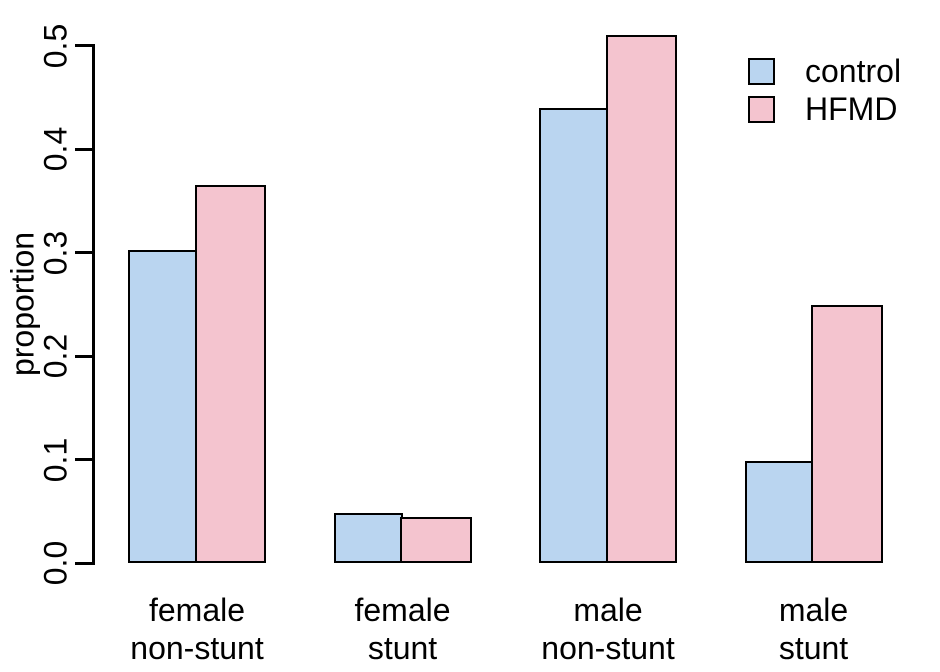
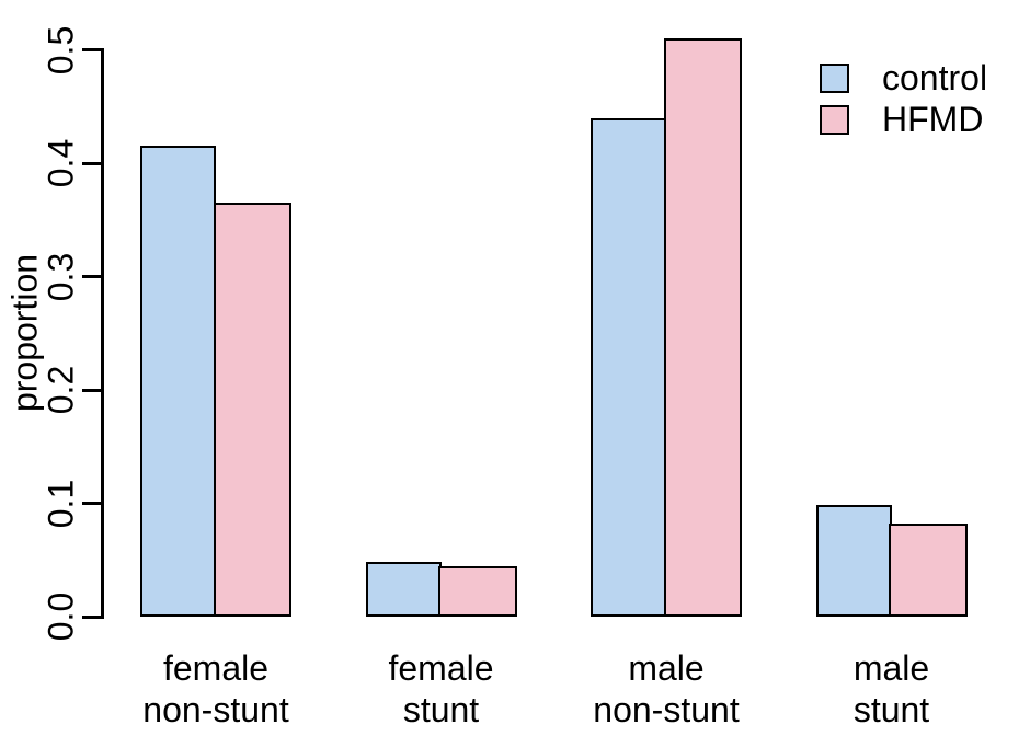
control/female non-stunt: 0.302 -> 0.415
HFMD/male stunt: 0.249 -> 0.082
